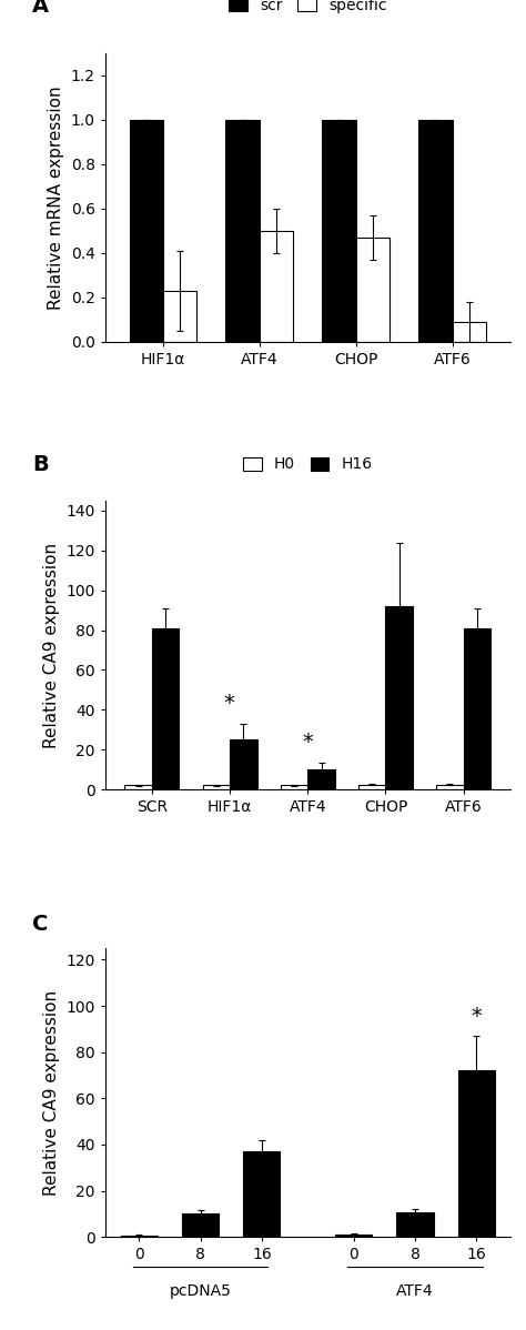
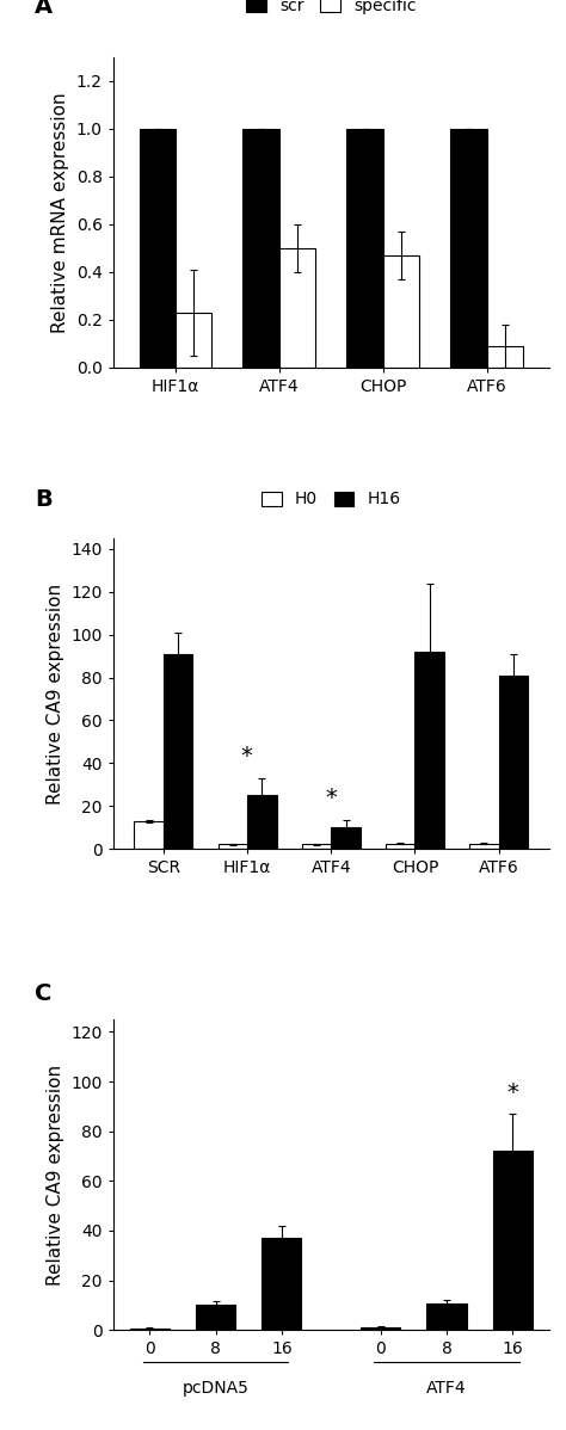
H0/SCR: 2 -> 13
H16/SCR: 81 -> 91
